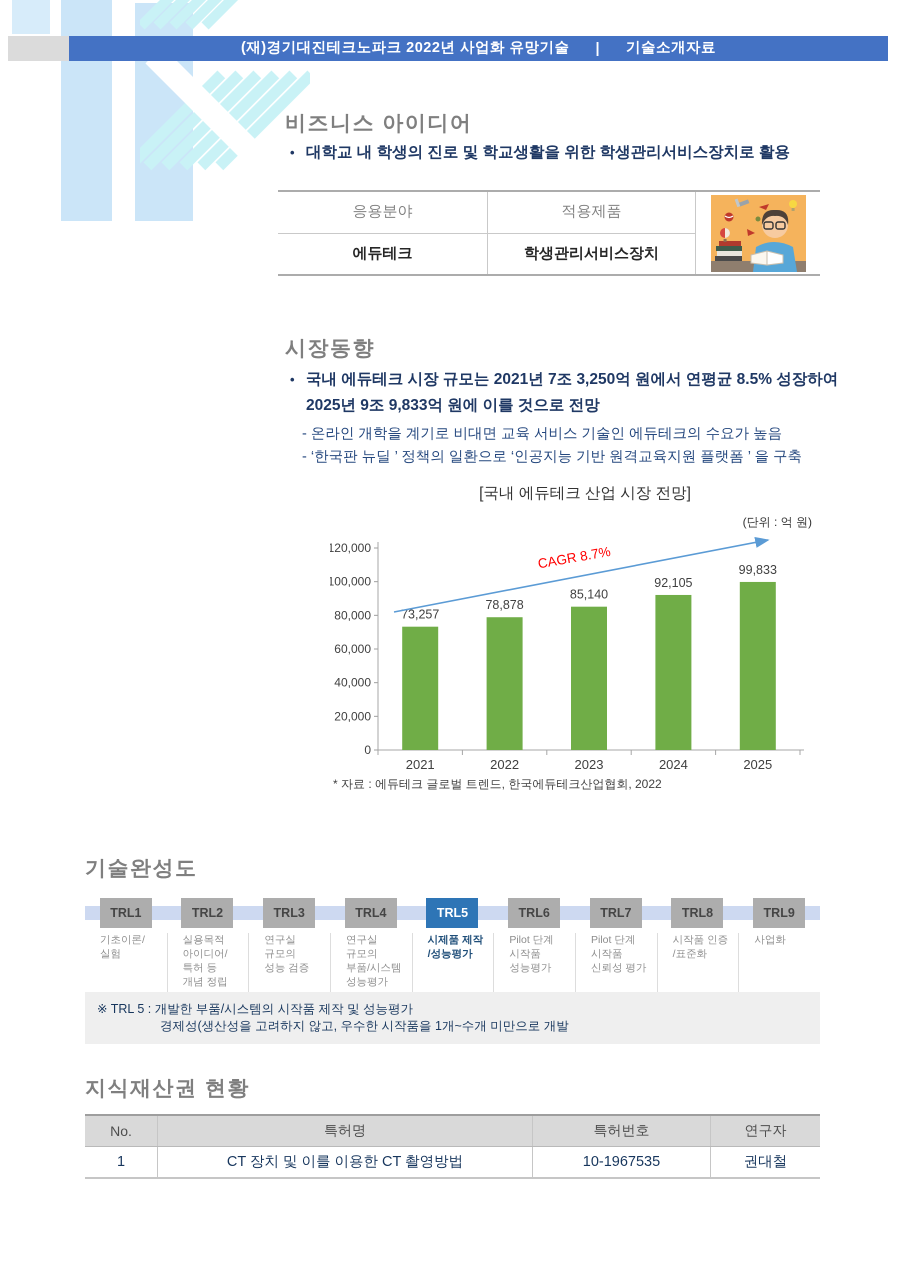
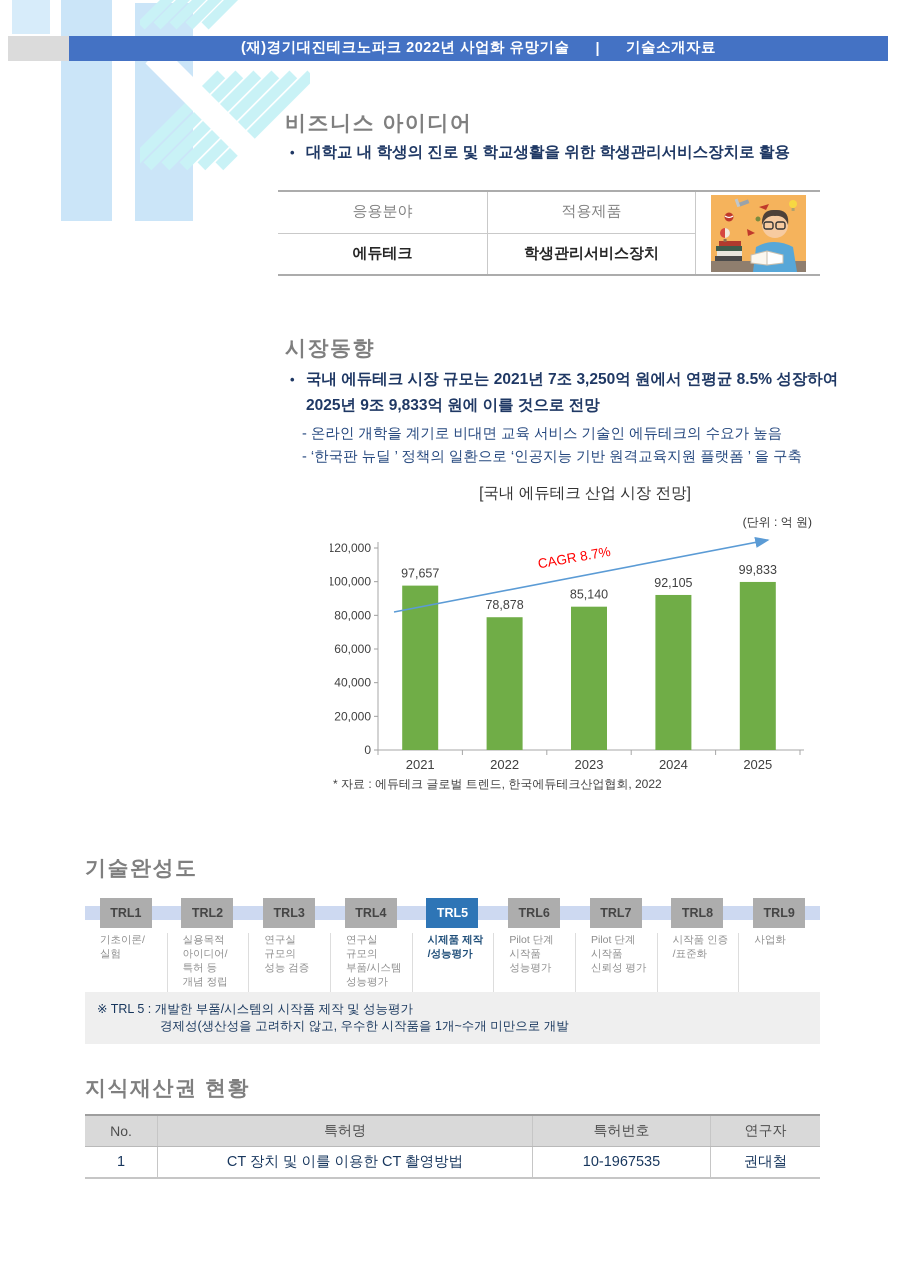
2021: 73,257 -> 97,657
